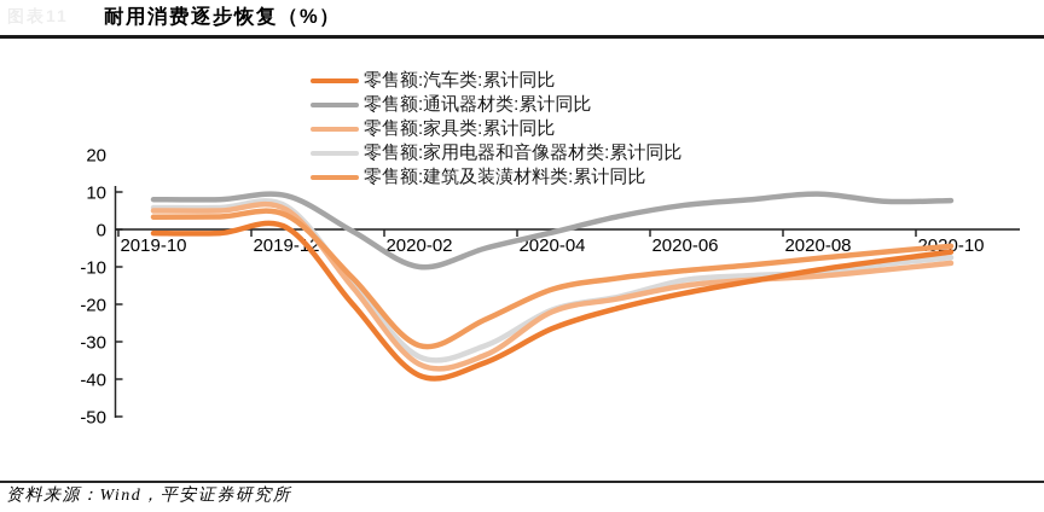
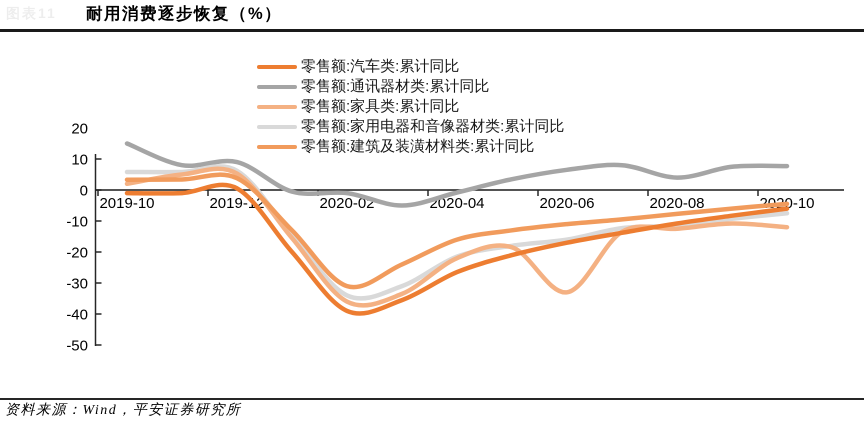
零售额:通讯器材类:累计同比/2019-10: 8 -> 15
零售额:家具类:累计同比/2019-10: 5 -> 2
零售额:通讯器材类:累计同比/2020-02: -10 -> -1
零售额:家具类:累计同比/2020-06: -15 -> -33
零售额:家用电器和音像器材类:累计同比/2020-06: -14 -> -16
零售额:通讯器材类:累计同比/2020-08: 10 -> 4
零售额:家具类:累计同比/2020-10: -9 -> -12
